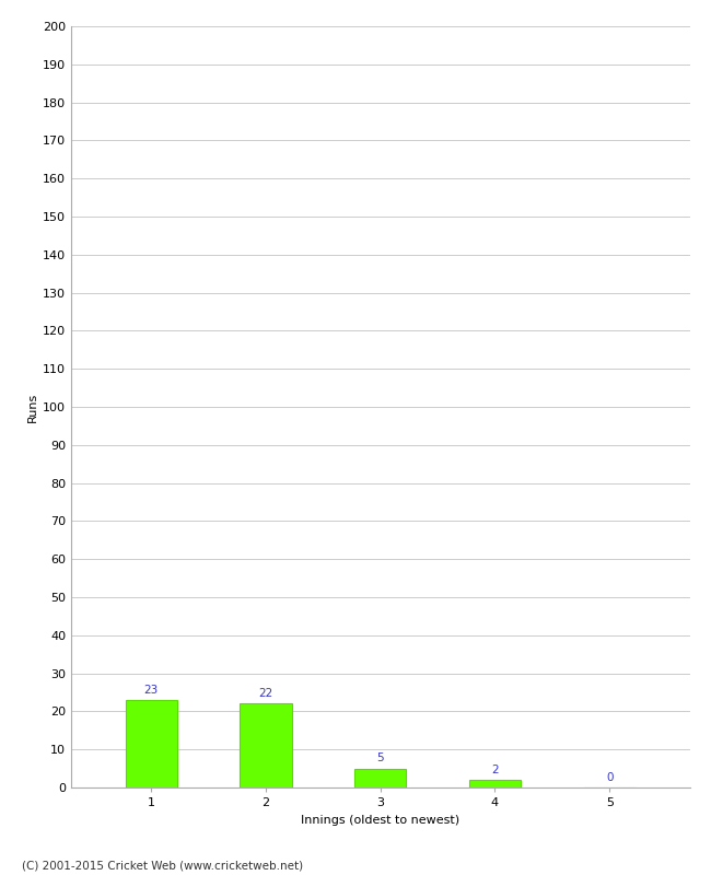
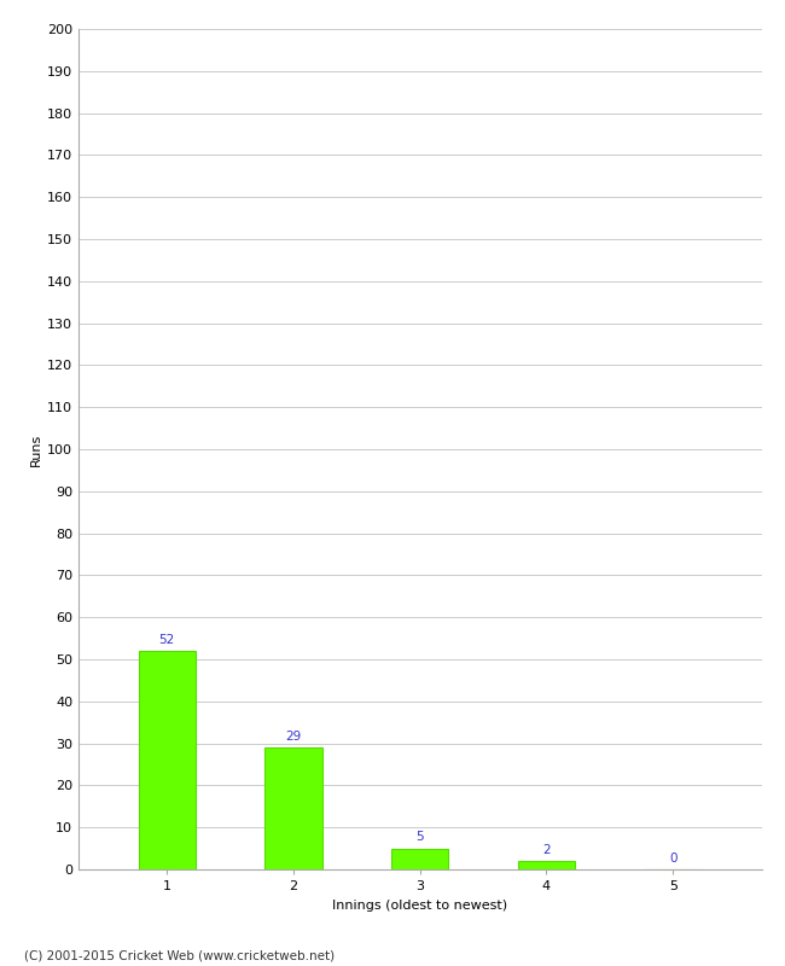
1: 23 -> 52
2: 22 -> 29
